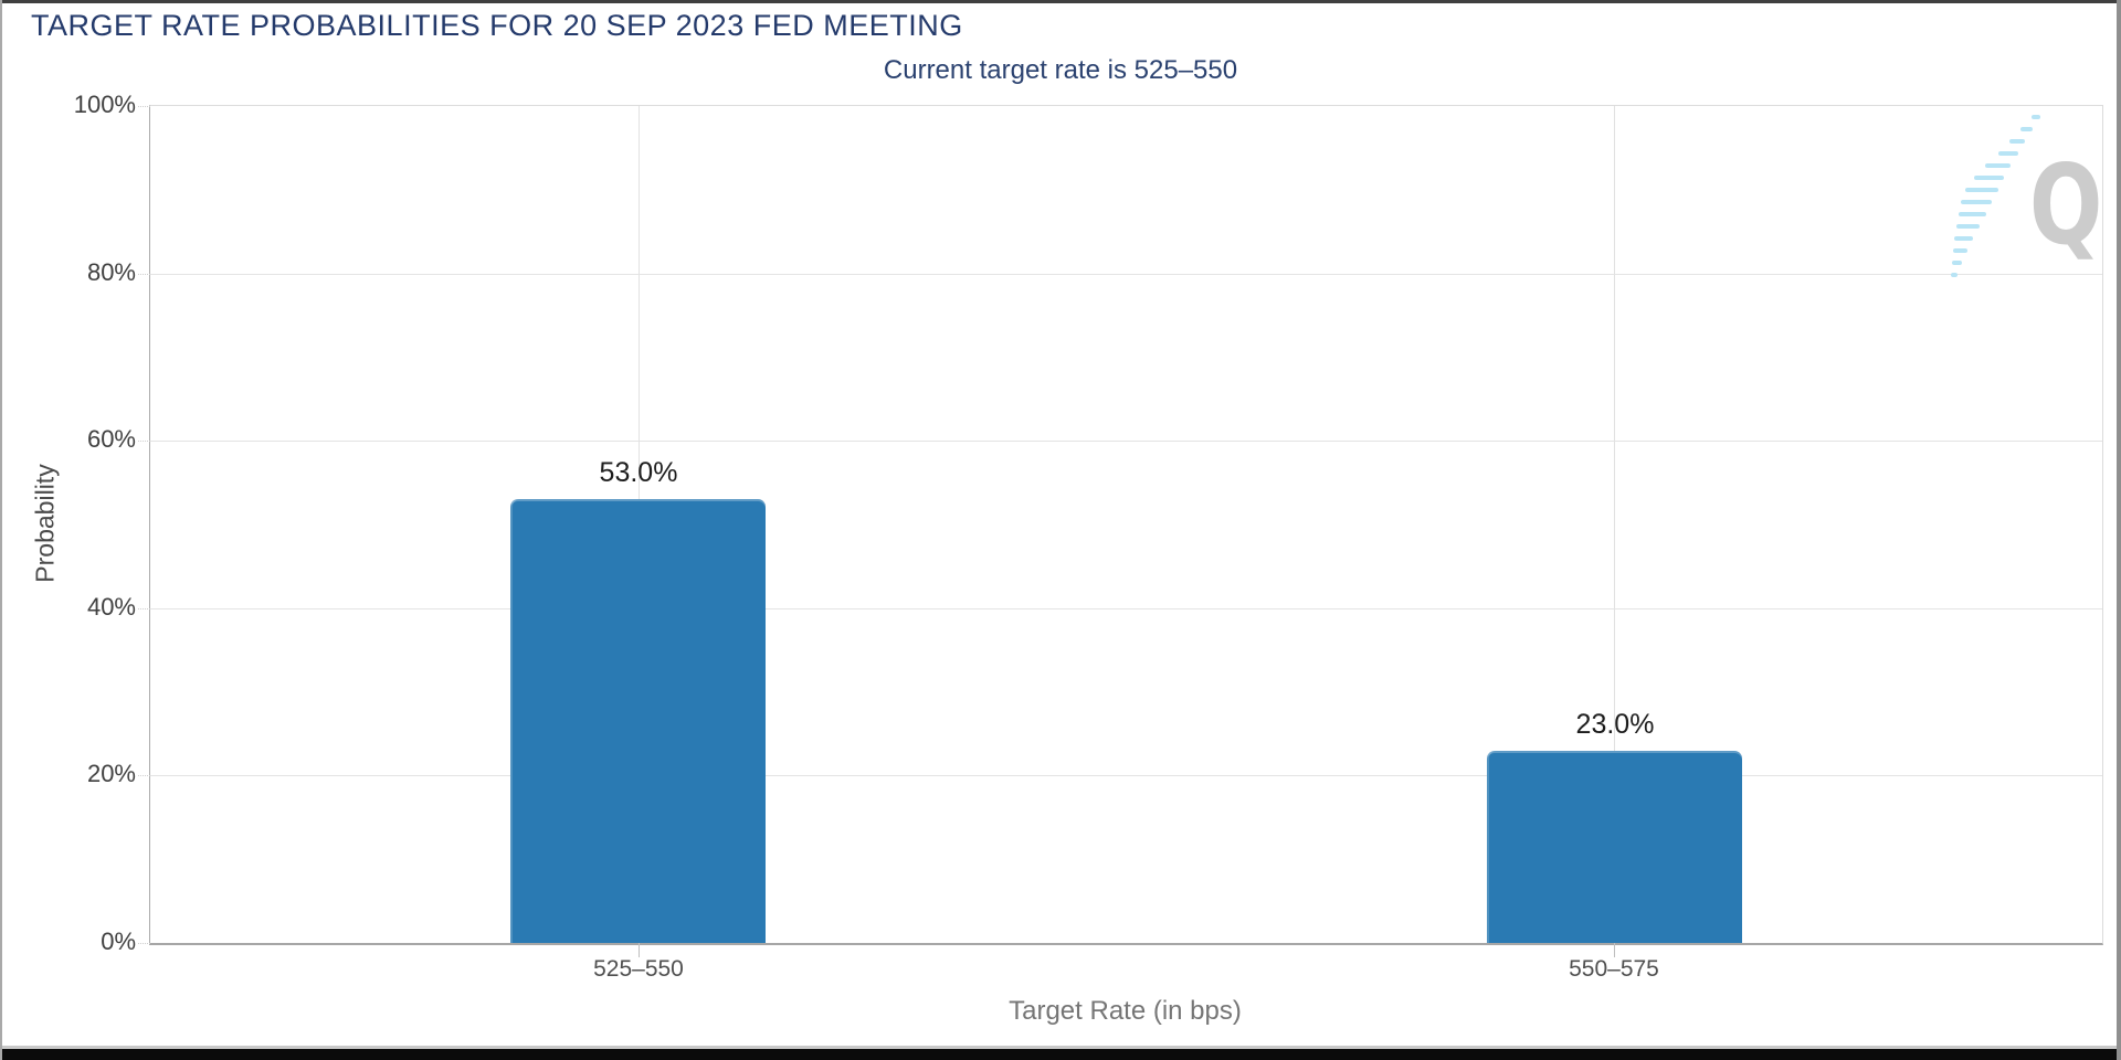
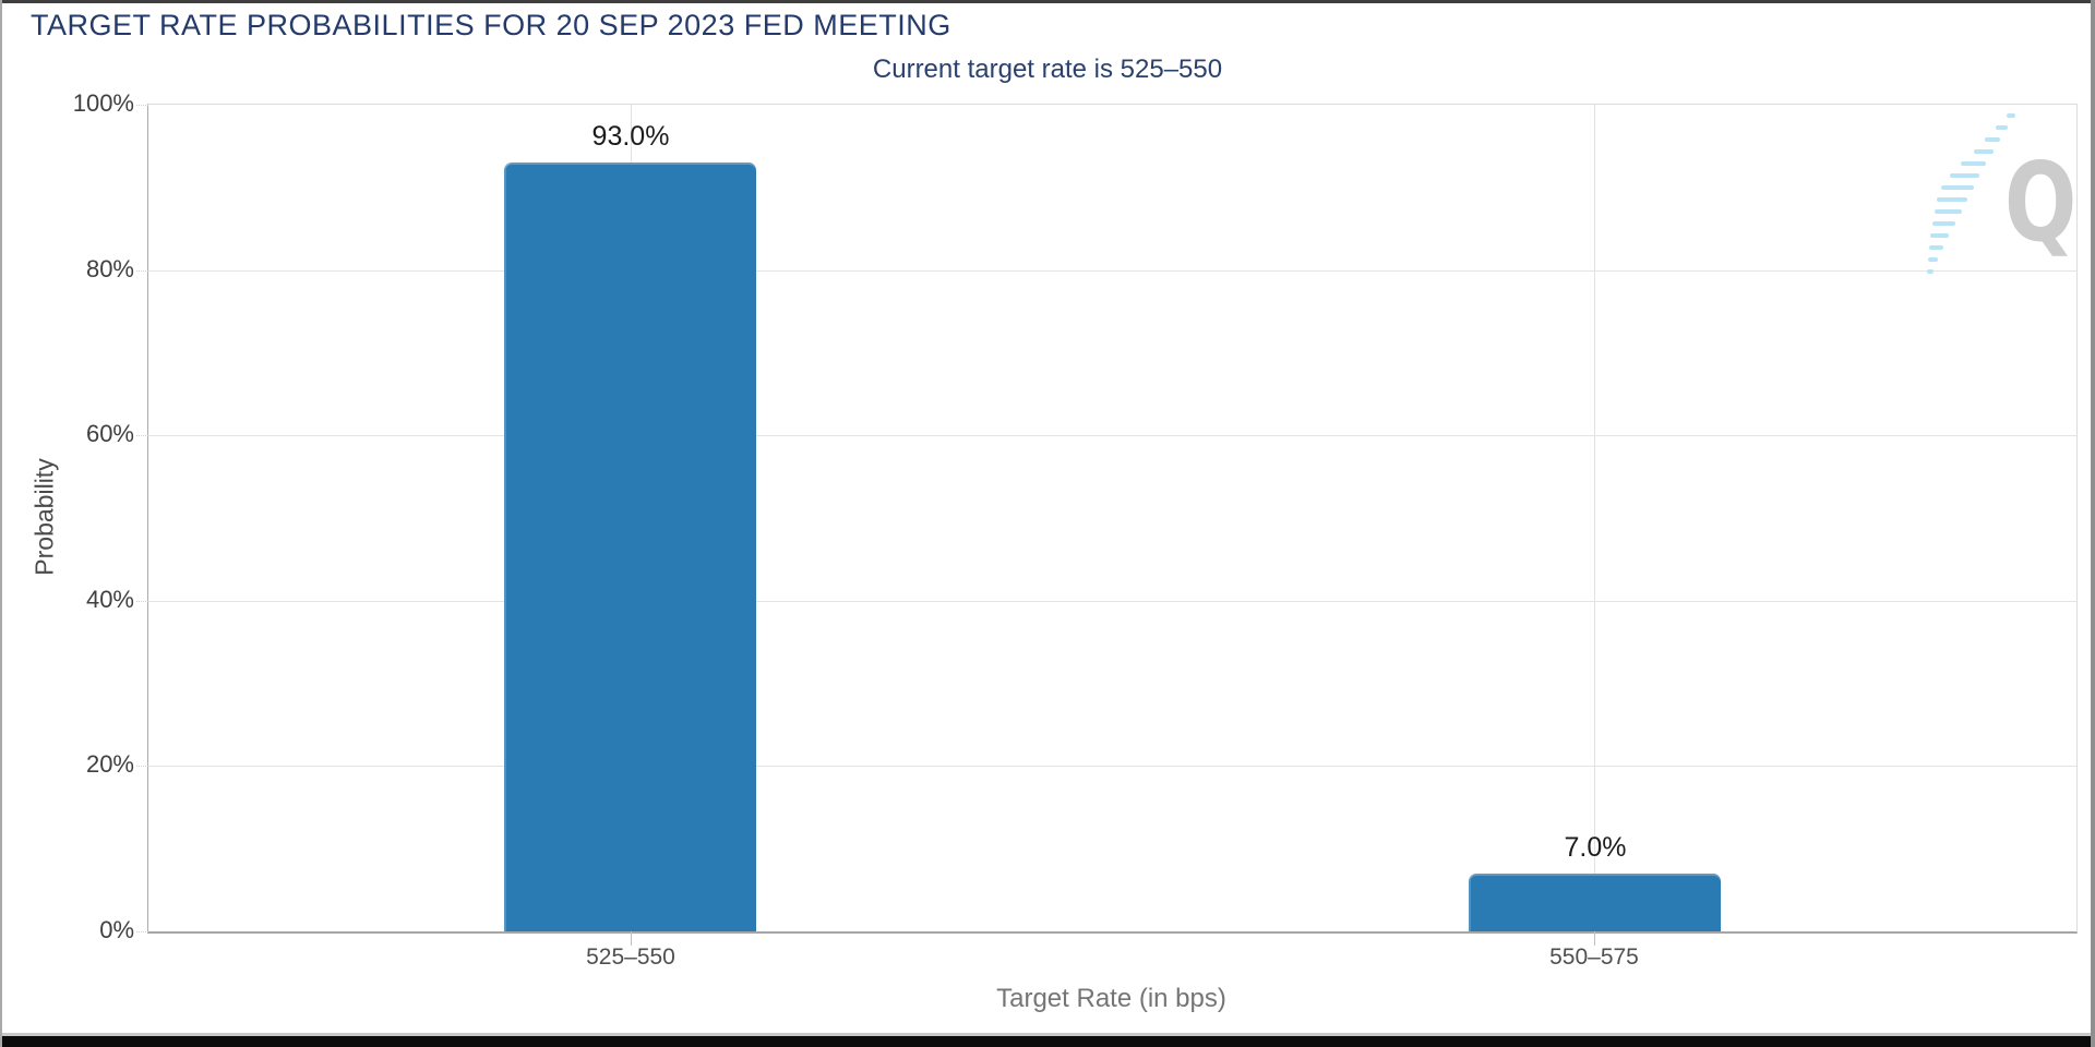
525–550: 53.0% -> 93.0%
550–575: 23.0% -> 7.0%
